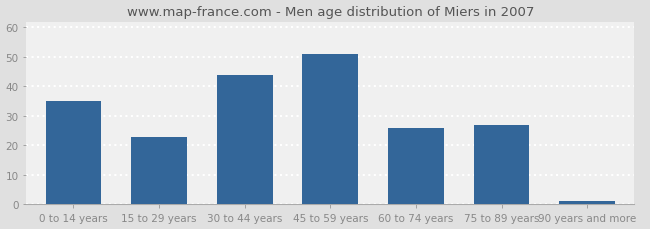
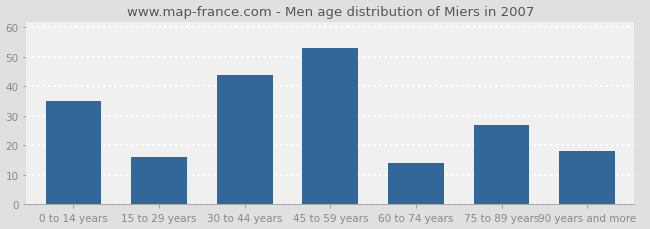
15 to 29 years: 23 -> 16
45 to 59 years: 51 -> 53
60 to 74 years: 26 -> 14
90 years and more: 1 -> 18
